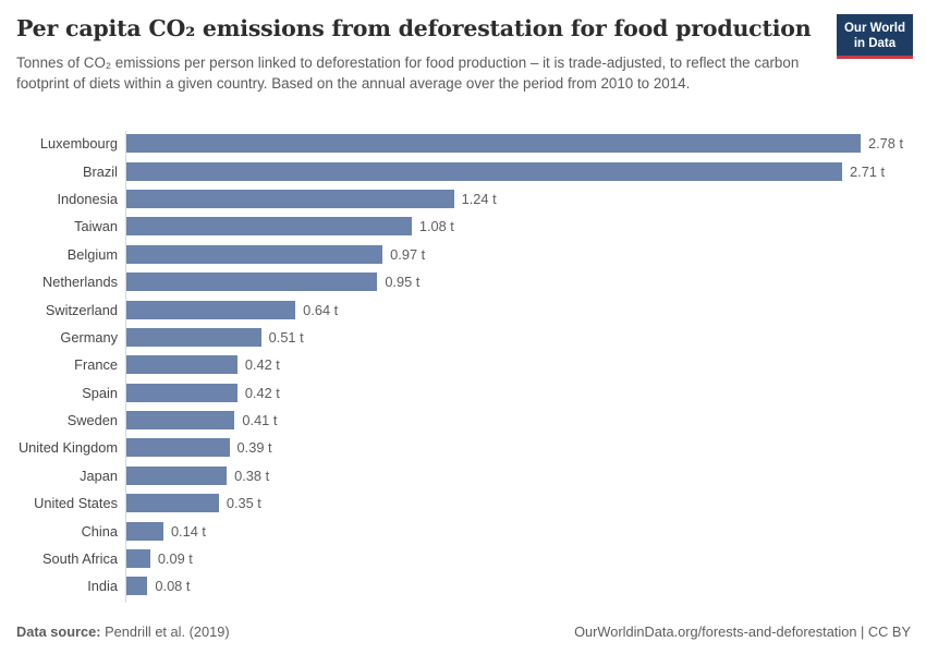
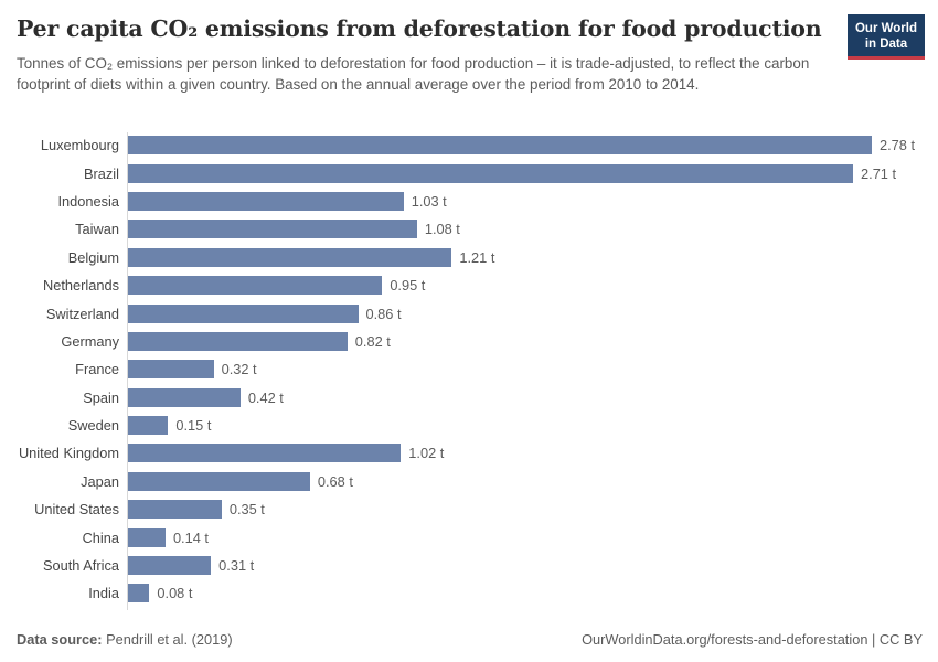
Indonesia: 1.24 -> 1.03
Belgium: 0.97 -> 1.21
Switzerland: 0.64 -> 0.86
Germany: 0.51 -> 0.82
France: 0.42 -> 0.32
Sweden: 0.41 -> 0.15
United Kingdom: 0.39 -> 1.02
Japan: 0.38 -> 0.68
South Africa: 0.09 -> 0.31
